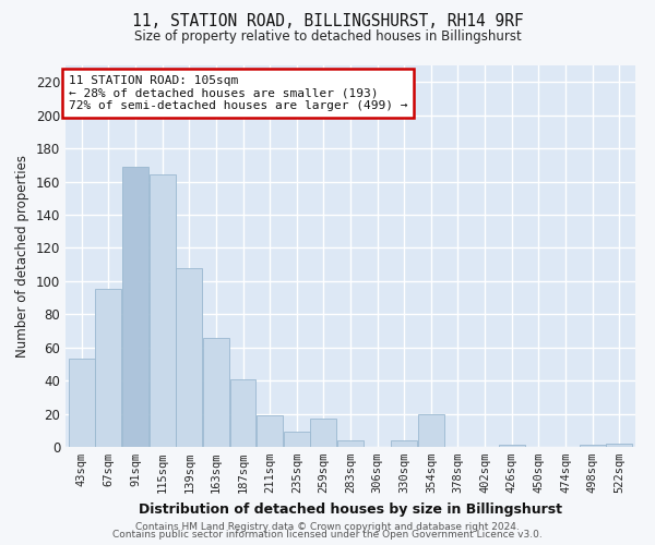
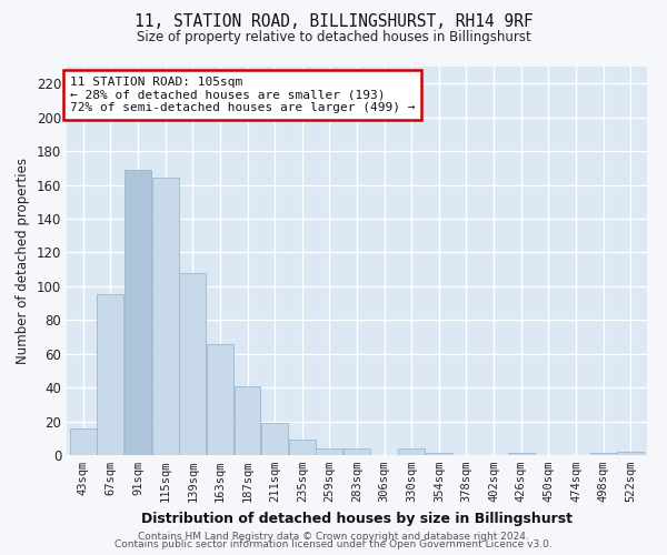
43sqm: 53 -> 16
259sqm: 17 -> 4
354sqm: 20 -> 1
